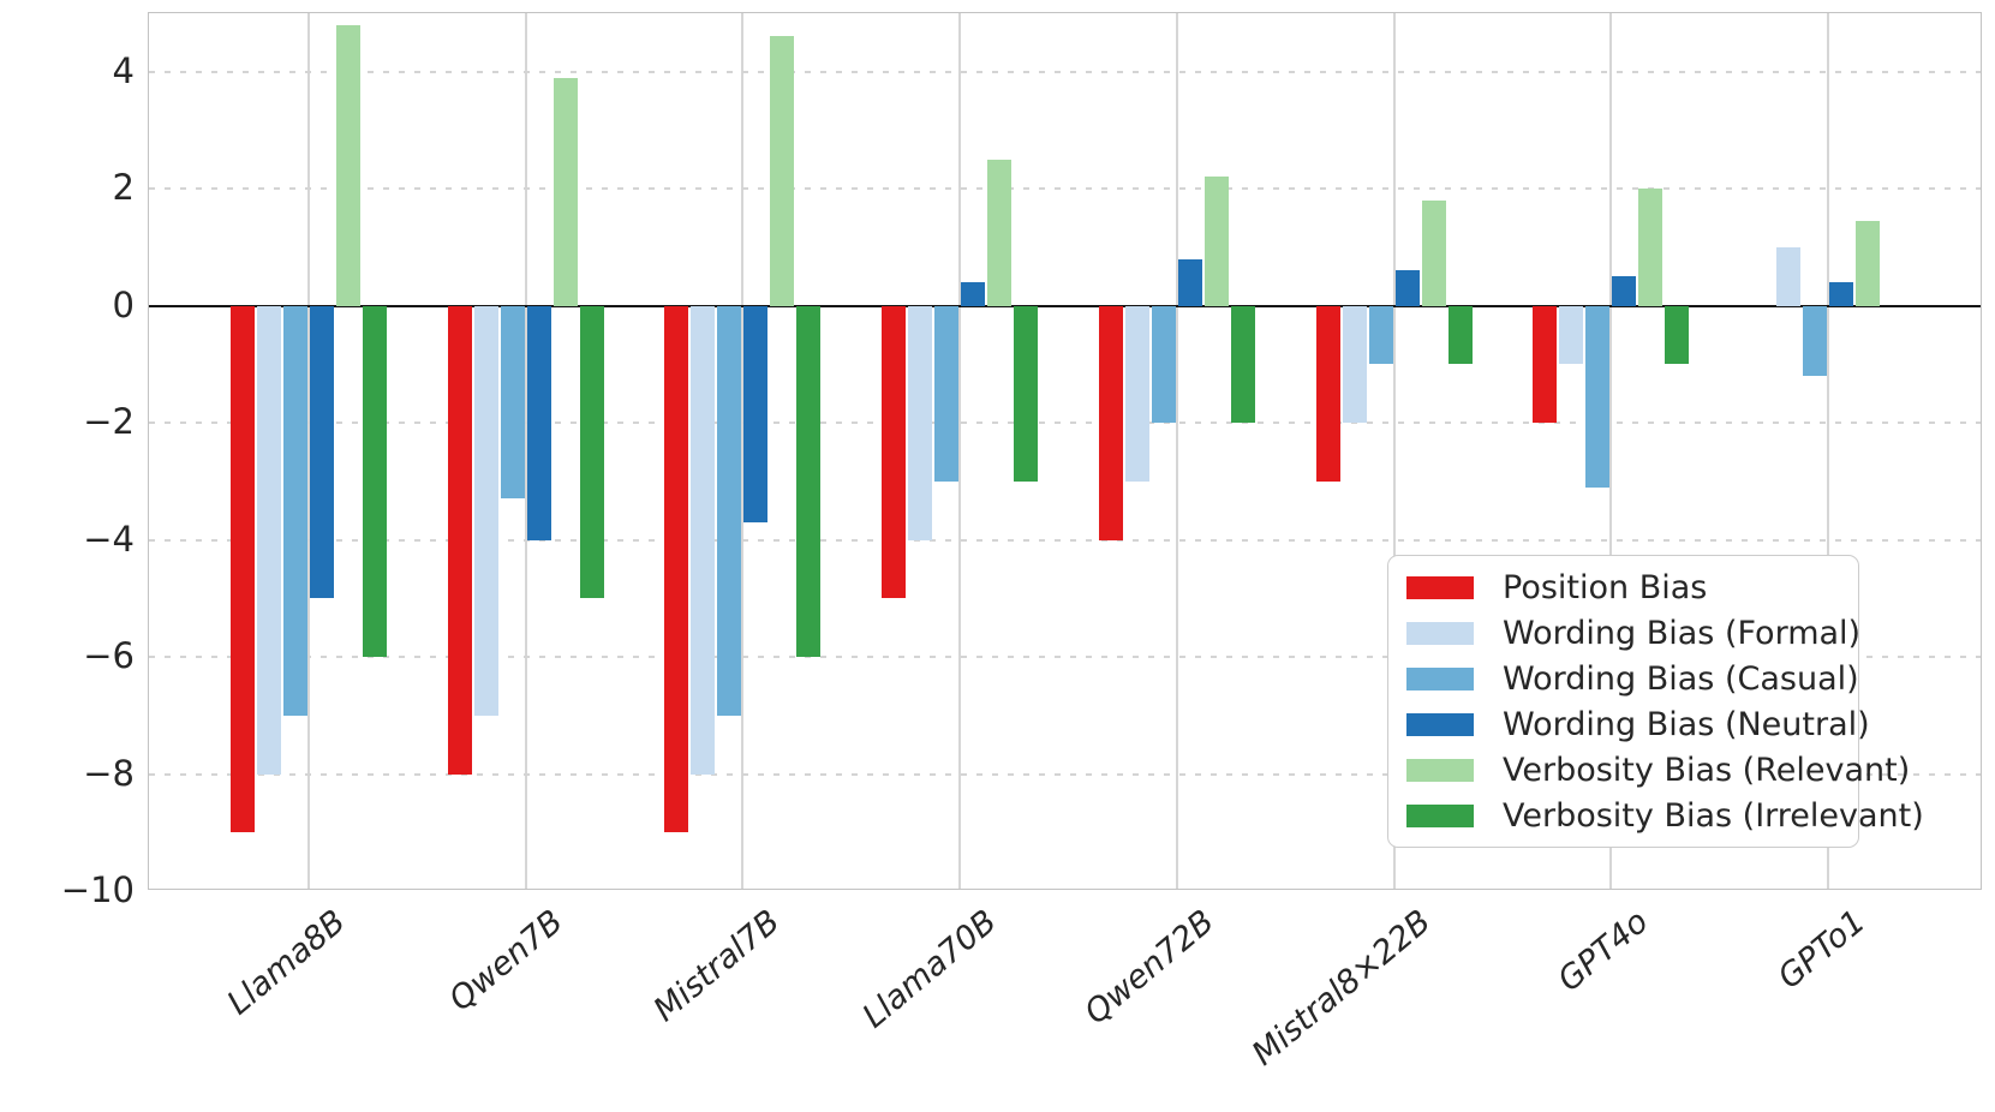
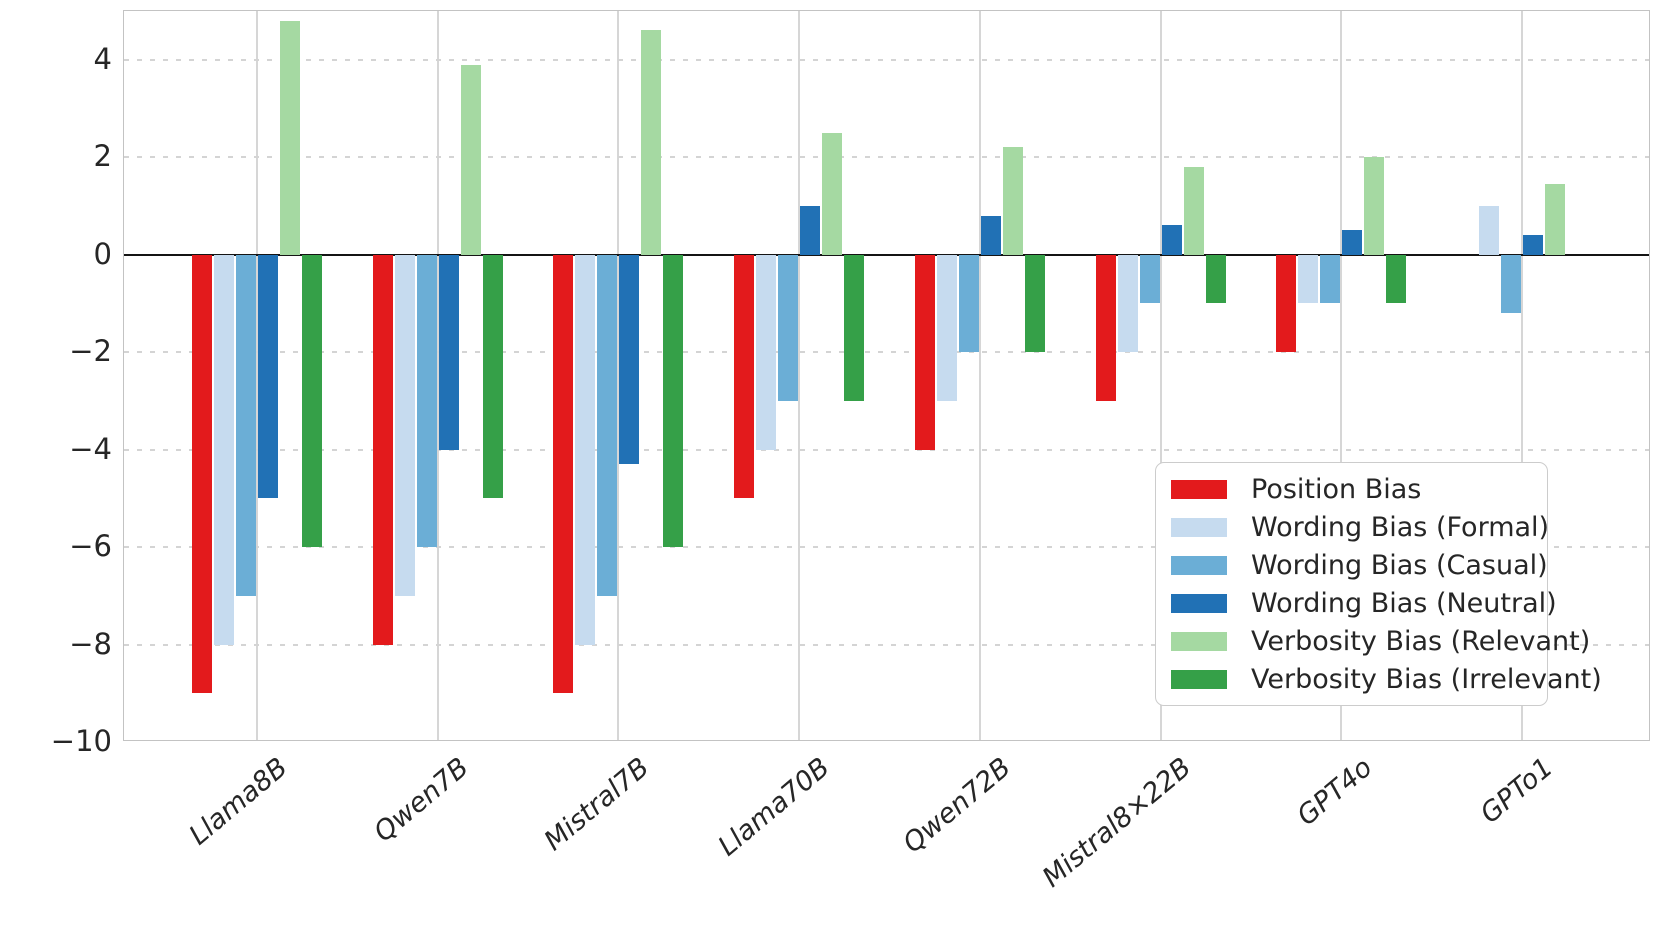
Wording Bias (Casual)/Qwen7B: -3.3 -> -6.0
Wording Bias (Neutral)/Mistral7B: -3.7 -> -4.3
Wording Bias (Neutral)/Llama70B: 0.4 -> 1.0
Wording Bias (Casual)/GPT4o: -3.1 -> -1.0
